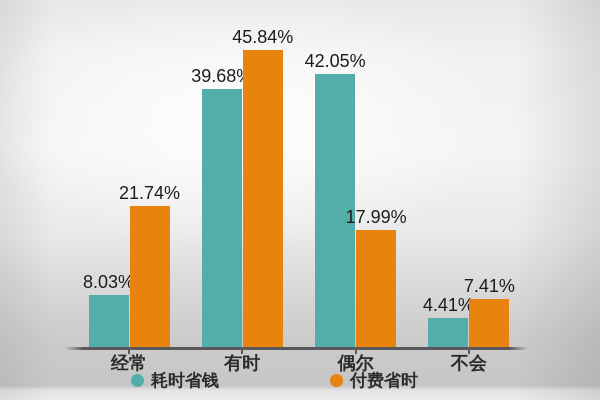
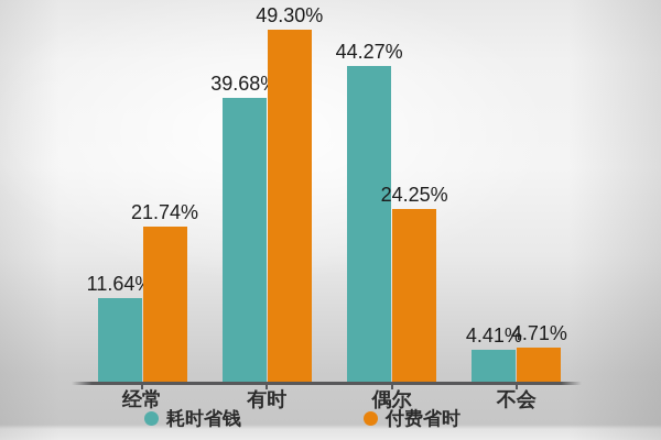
耗时省钱/经常: 8.03% -> 11.64%
付费省时/有时: 45.84% -> 49.30%
耗时省钱/偶尔: 42.05% -> 44.27%
付费省时/偶尔: 17.99% -> 24.25%
付费省时/不会: 7.41% -> 4.71%
